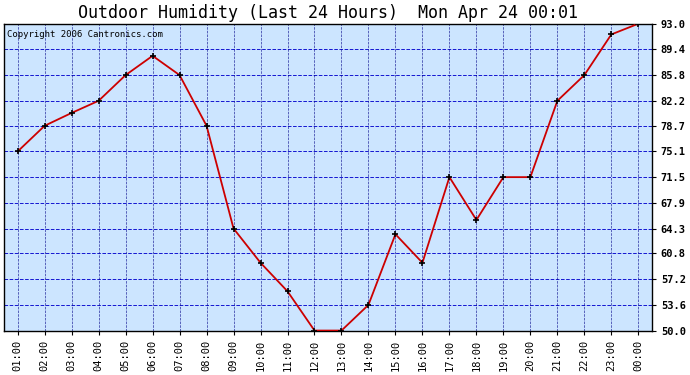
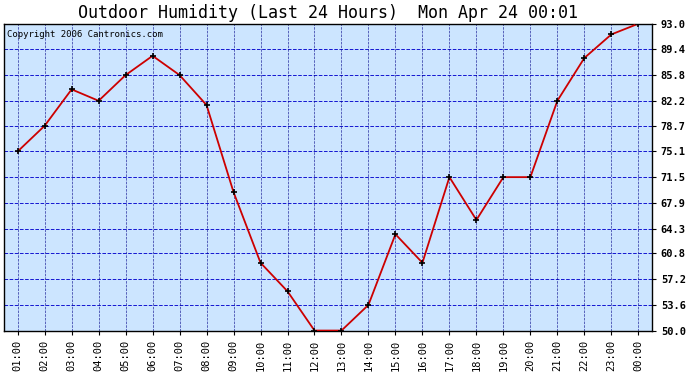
03:00: 80.5 -> 83.8
08:00: 78.7 -> 81.6
09:00: 64.3 -> 69.4
22:00: 85.8 -> 88.2
